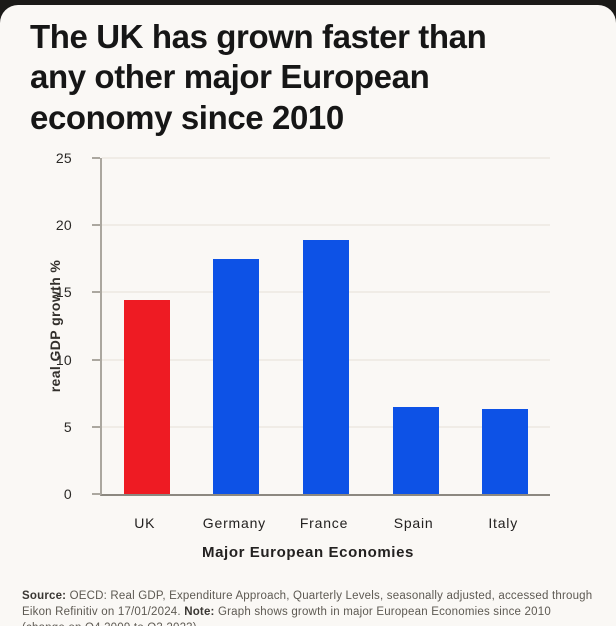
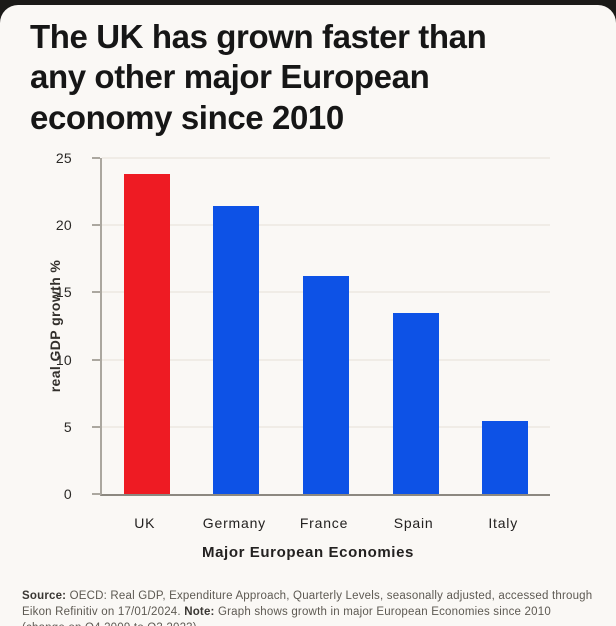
UK: 14.4 -> 23.8
Germany: 17.5 -> 21.4
France: 18.9 -> 16.2
Spain: 6.5 -> 13.5
Italy: 6.3 -> 5.4
